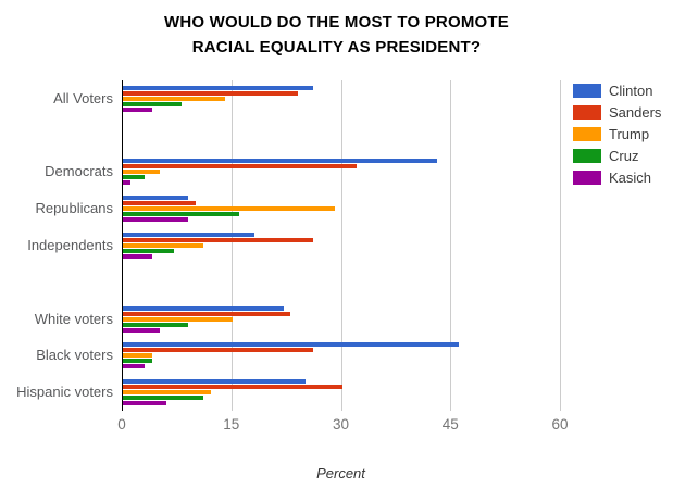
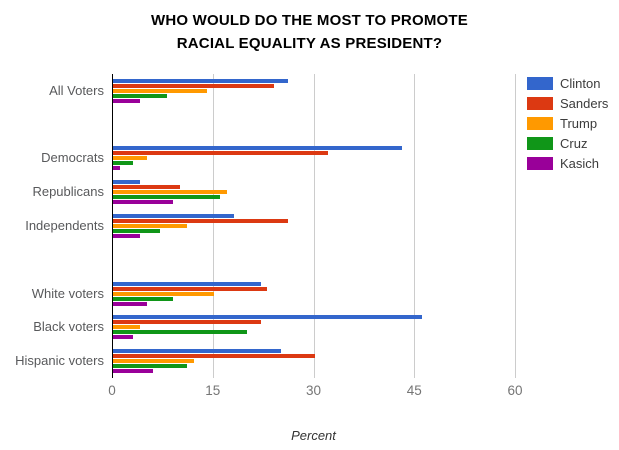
Clinton/Republicans: 9 -> 4
Trump/Republicans: 29 -> 17
Sanders/Black voters: 26 -> 22
Cruz/Black voters: 4 -> 20
